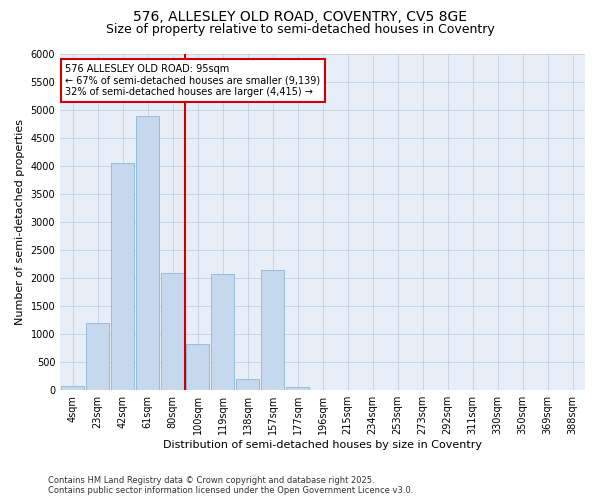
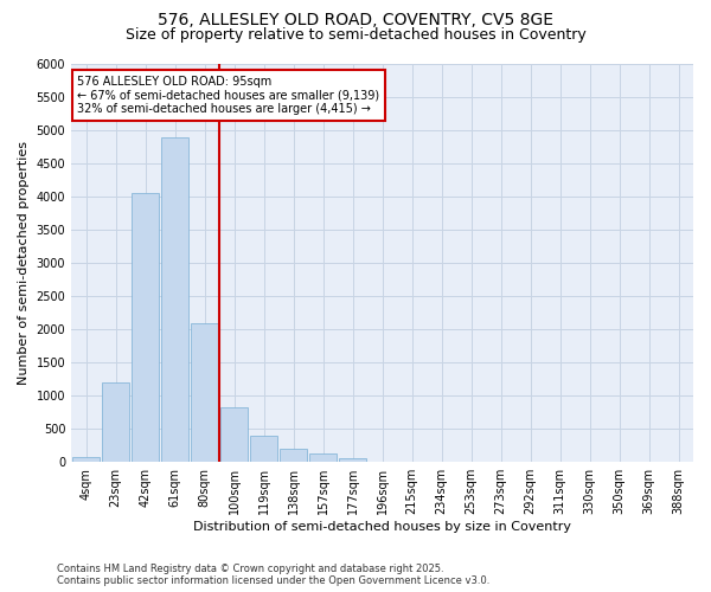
119sqm: 2080 -> 390
157sqm: 2140 -> 130
